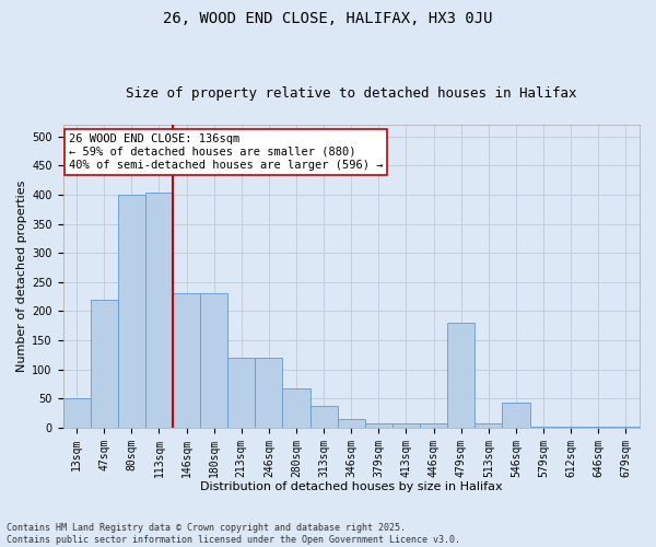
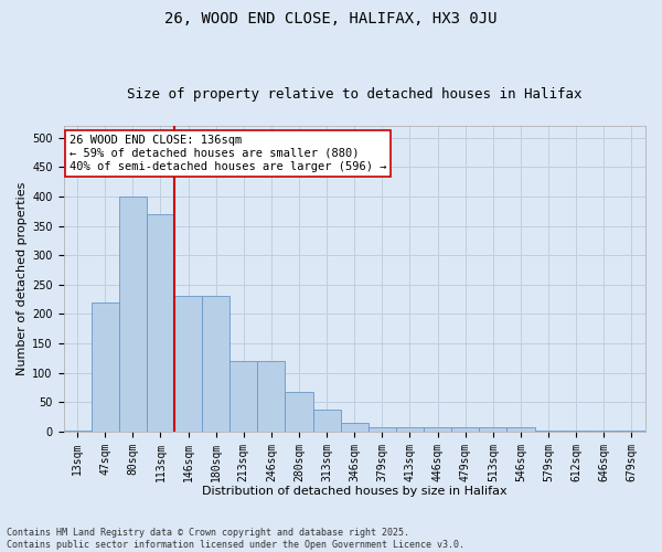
13sqm: 50 -> 2
113sqm: 404 -> 370
479sqm: 180 -> 7
546sqm: 42 -> 8
